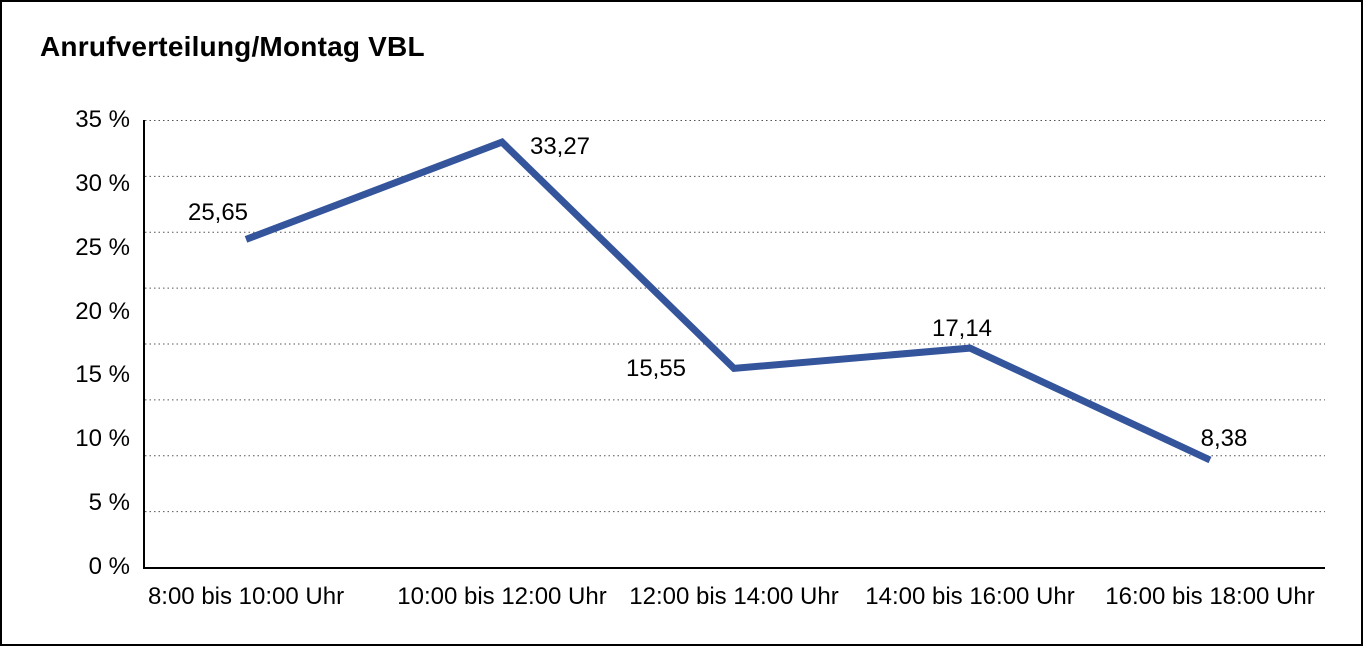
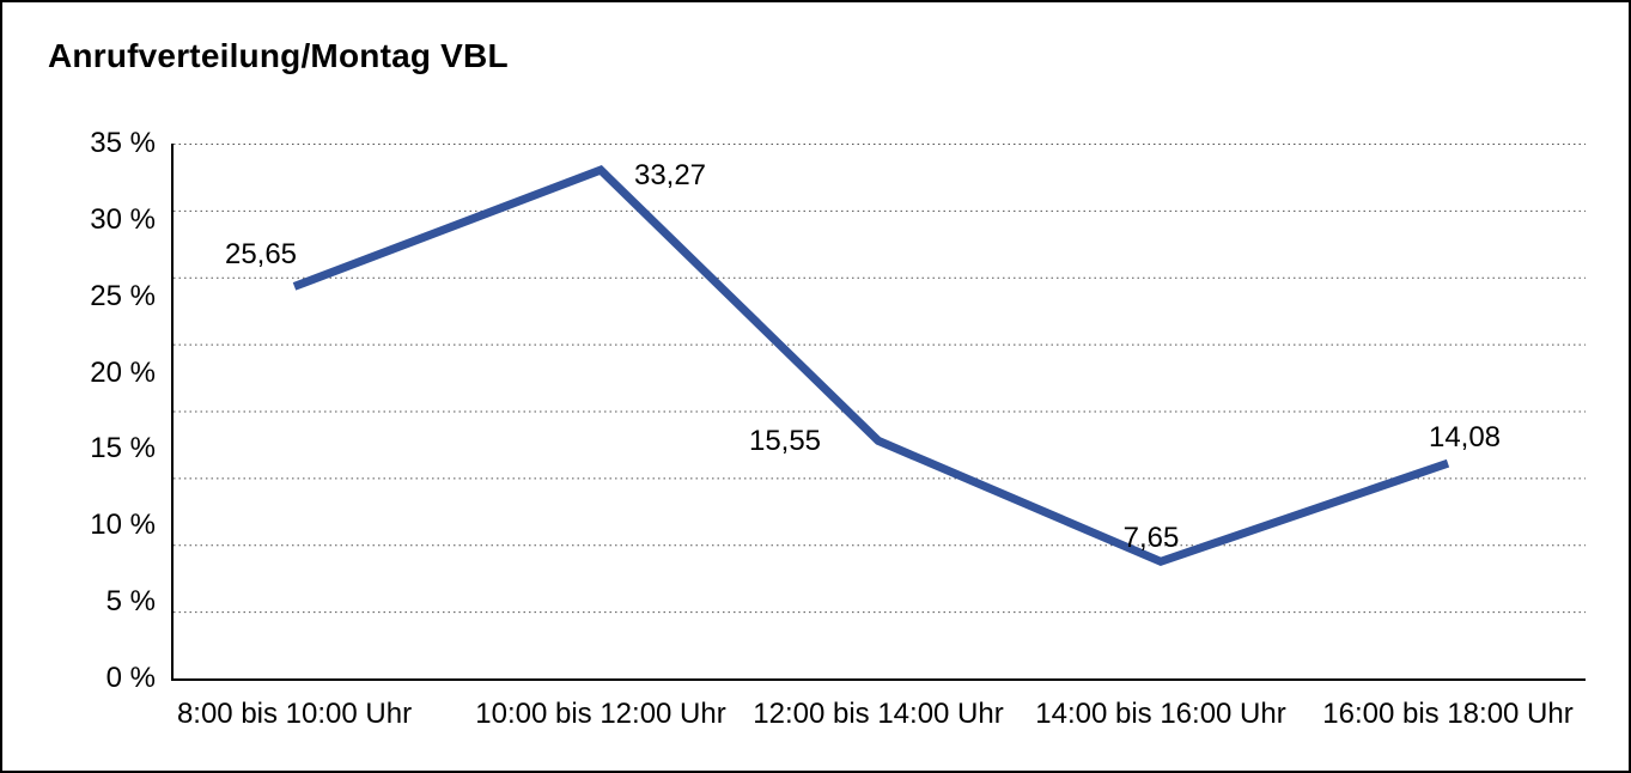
14:00 bis 16:00 Uhr: 17,14 -> 7,65
16:00 bis 18:00 Uhr: 8,38 -> 14,08
